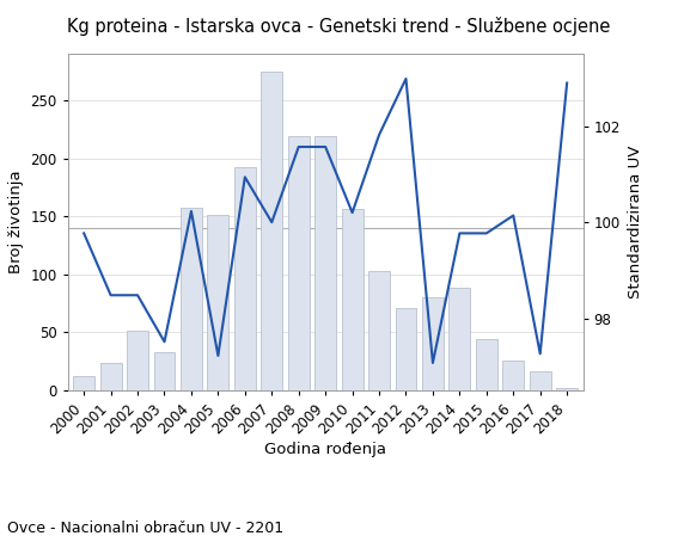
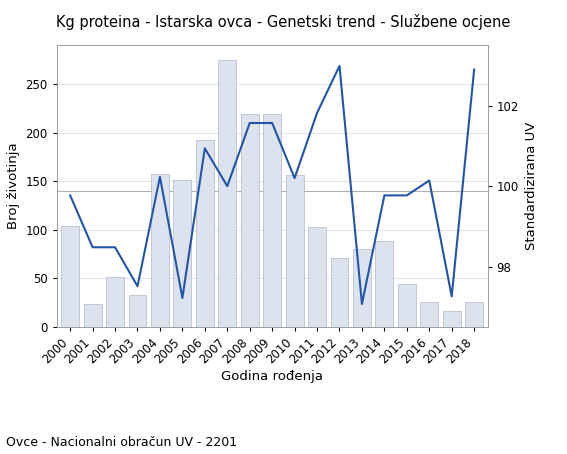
Broj životinja/2000: 12 -> 104
Broj životinja/2018: 2 -> 26
